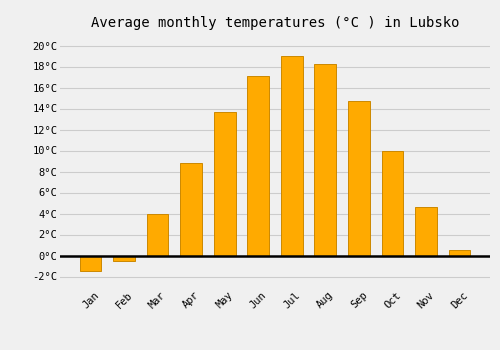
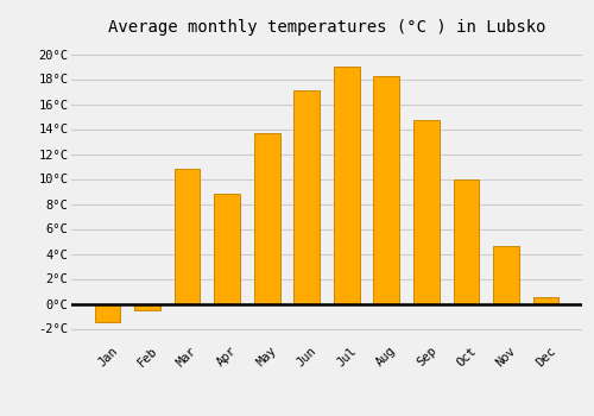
Mar: 4.0°C -> 10.8°C
